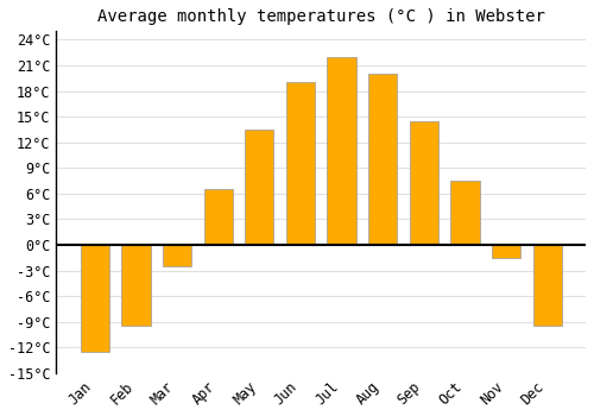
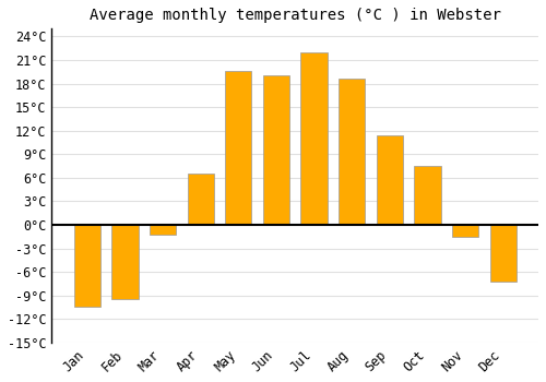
Jan: -12.5°C -> -10.4°C
Mar: -2.5°C -> -1.2°C
May: 13.5°C -> 19.6°C
Aug: 20.0°C -> 18.6°C
Sep: 14.5°C -> 11.4°C
Dec: -9.5°C -> -7.2°C
